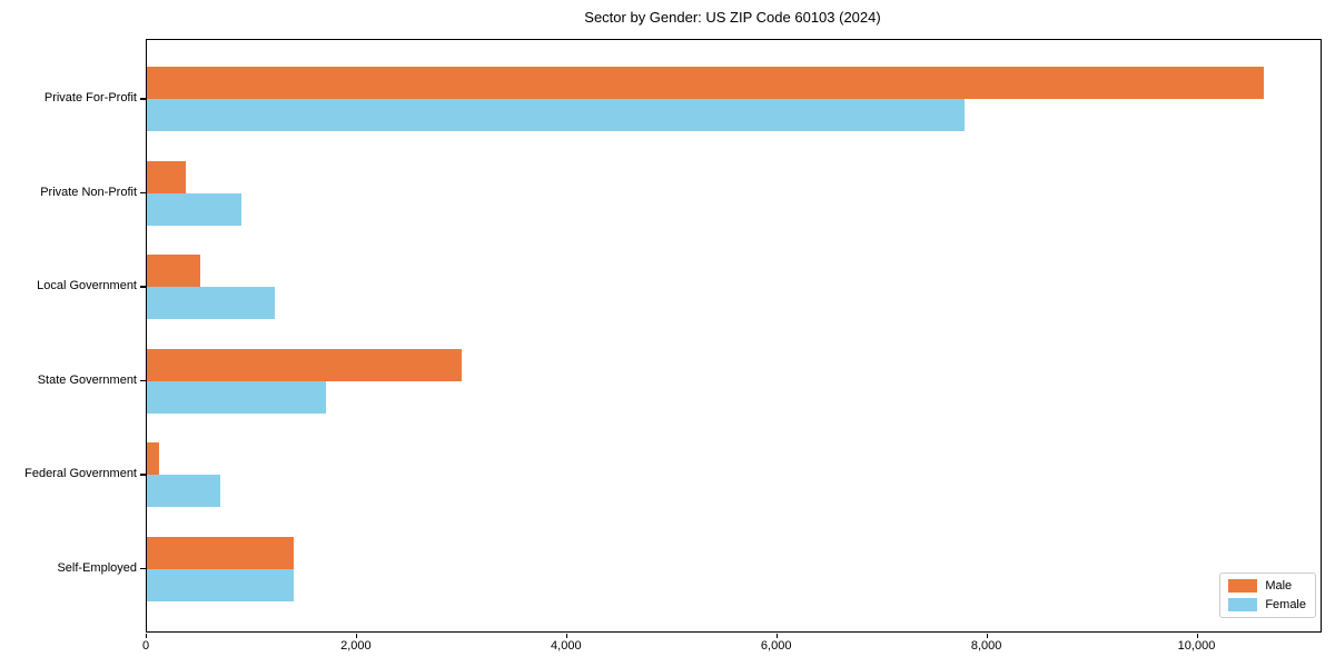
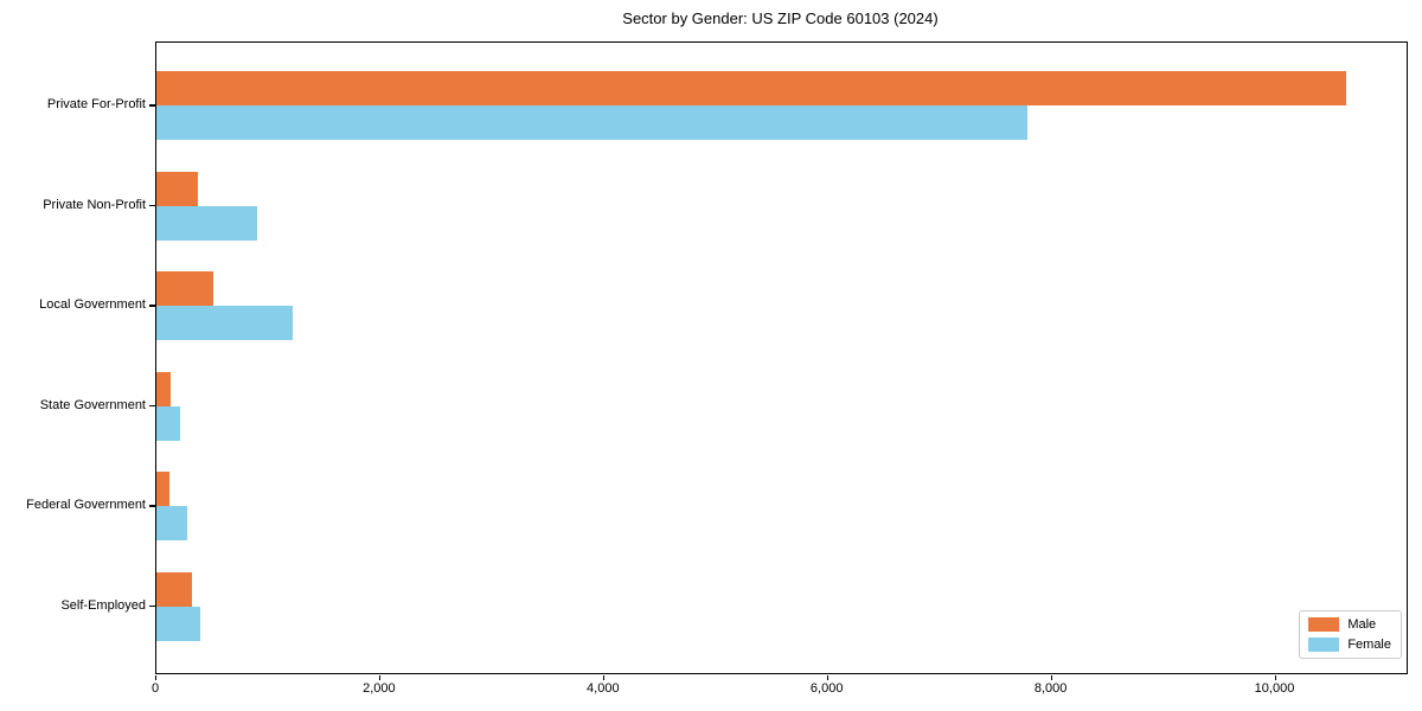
Male/State Government: 3000 -> 100
Female/State Government: 1700 -> 200
Female/Federal Government: 700 -> 300
Male/Self-Employed: 1400 -> 300
Female/Self-Employed: 1400 -> 400
